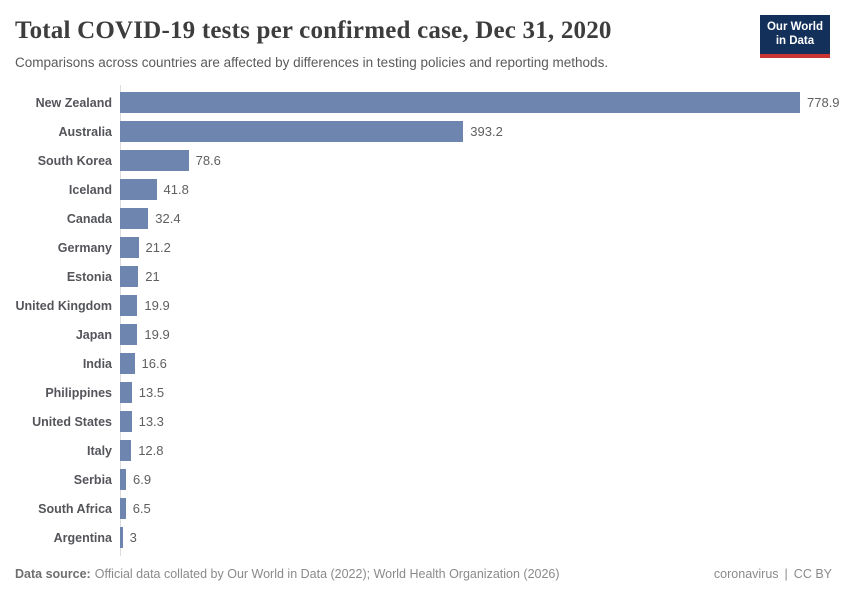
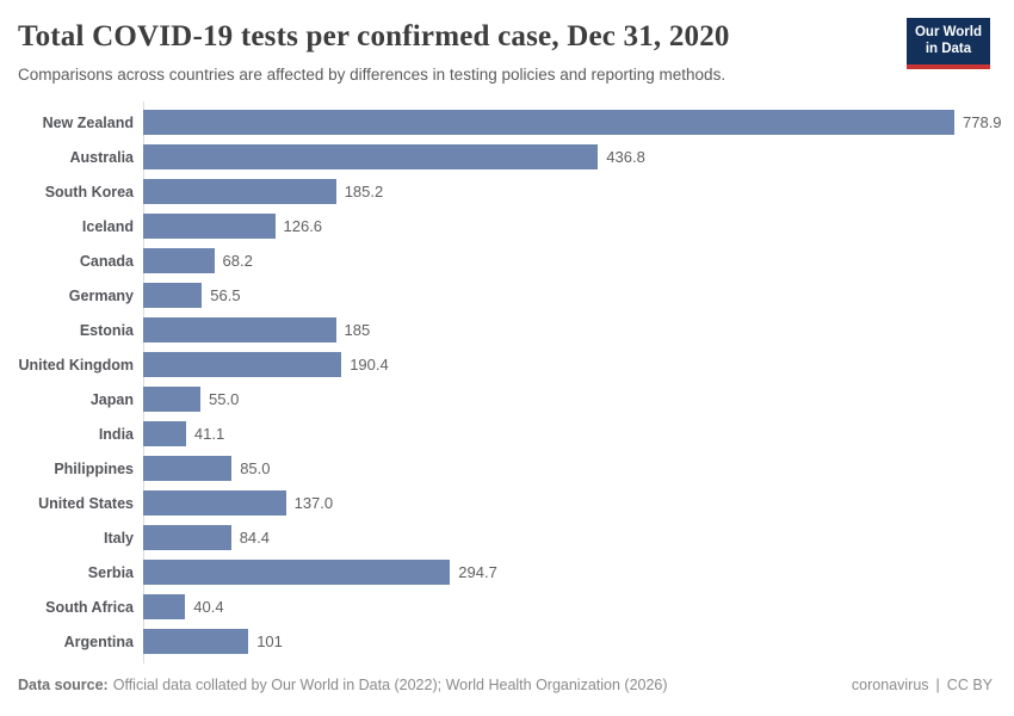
Australia: 393.2 -> 436.8
South Korea: 78.6 -> 185.2
Iceland: 41.8 -> 126.6
Canada: 32.4 -> 68.2
Germany: 21.2 -> 56.5
Estonia: 21 -> 185
United Kingdom: 19.9 -> 190.4
Japan: 19.9 -> 55.0
India: 16.6 -> 41.1
Philippines: 13.5 -> 85.0
United States: 13.3 -> 137.0
Italy: 12.8 -> 84.4
Serbia: 6.9 -> 294.7
South Africa: 6.5 -> 40.4
Argentina: 3 -> 101
